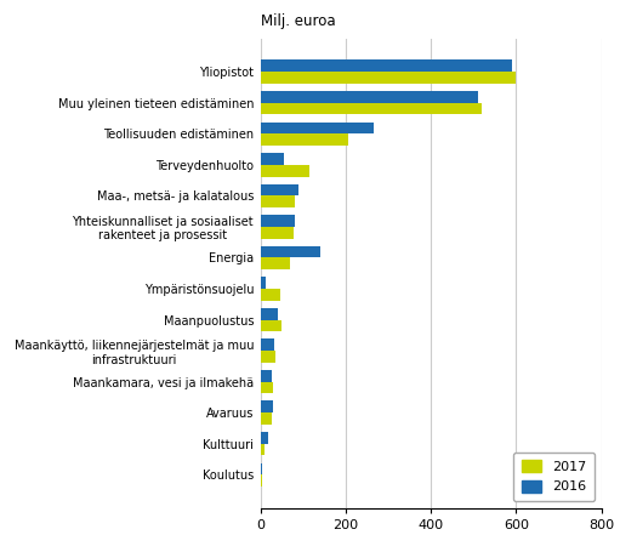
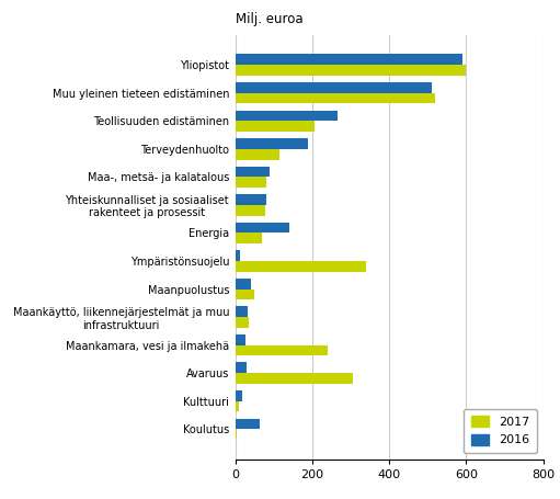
2016/Terveydenhuolto: 55 -> 190
2017/Ympäristönsuojelu: 48 -> 340
2017/Maankamara, vesi ja ilmakehä: 30 -> 240
2017/Avaruus: 28 -> 305
2016/Koulutus: 4 -> 65
